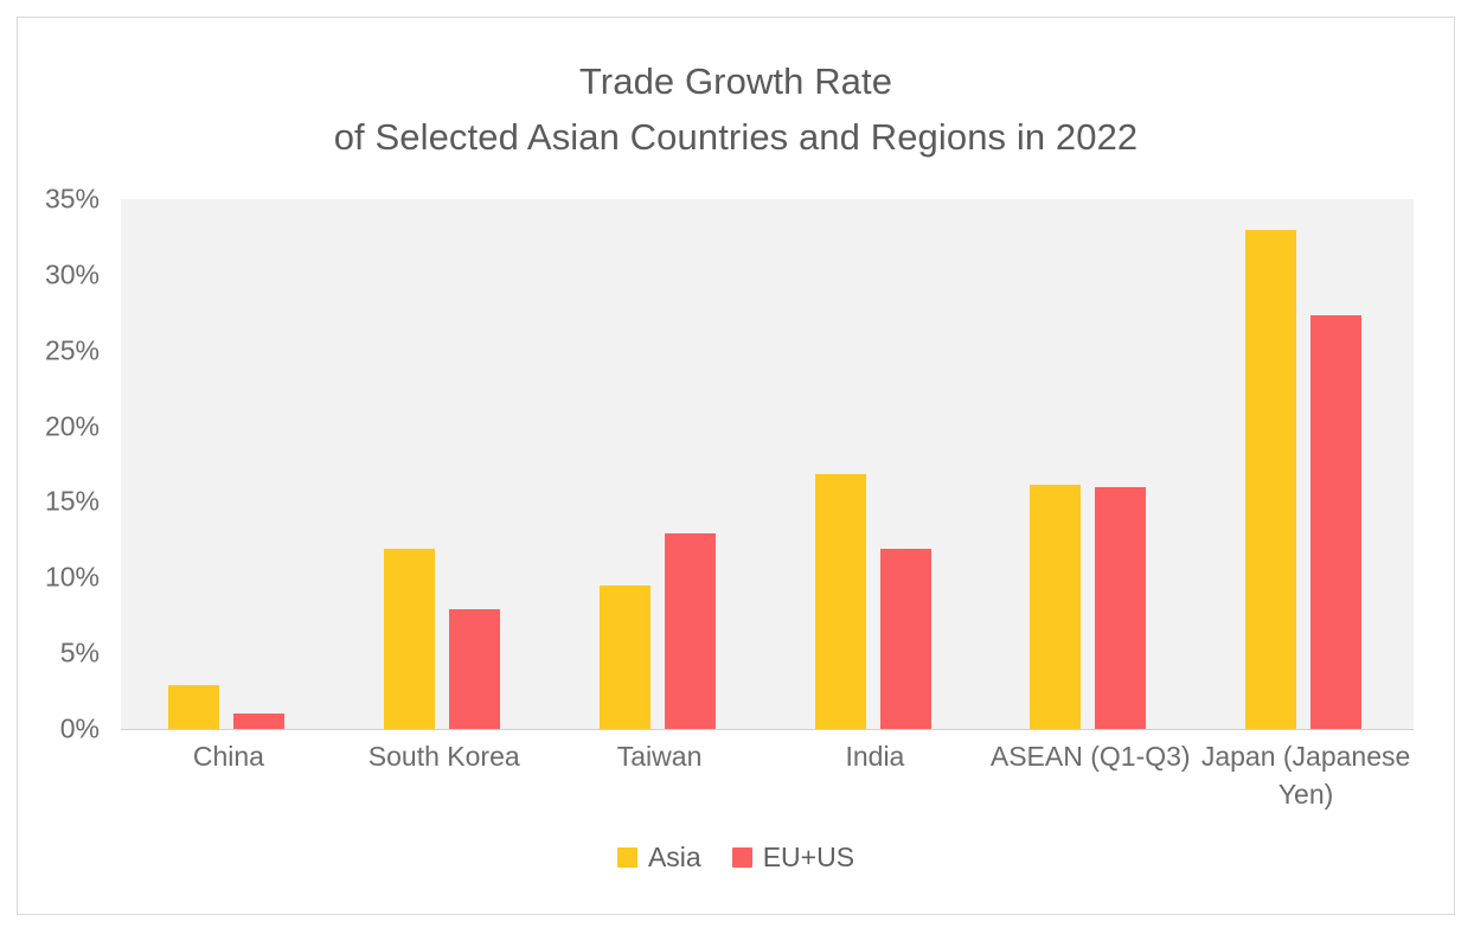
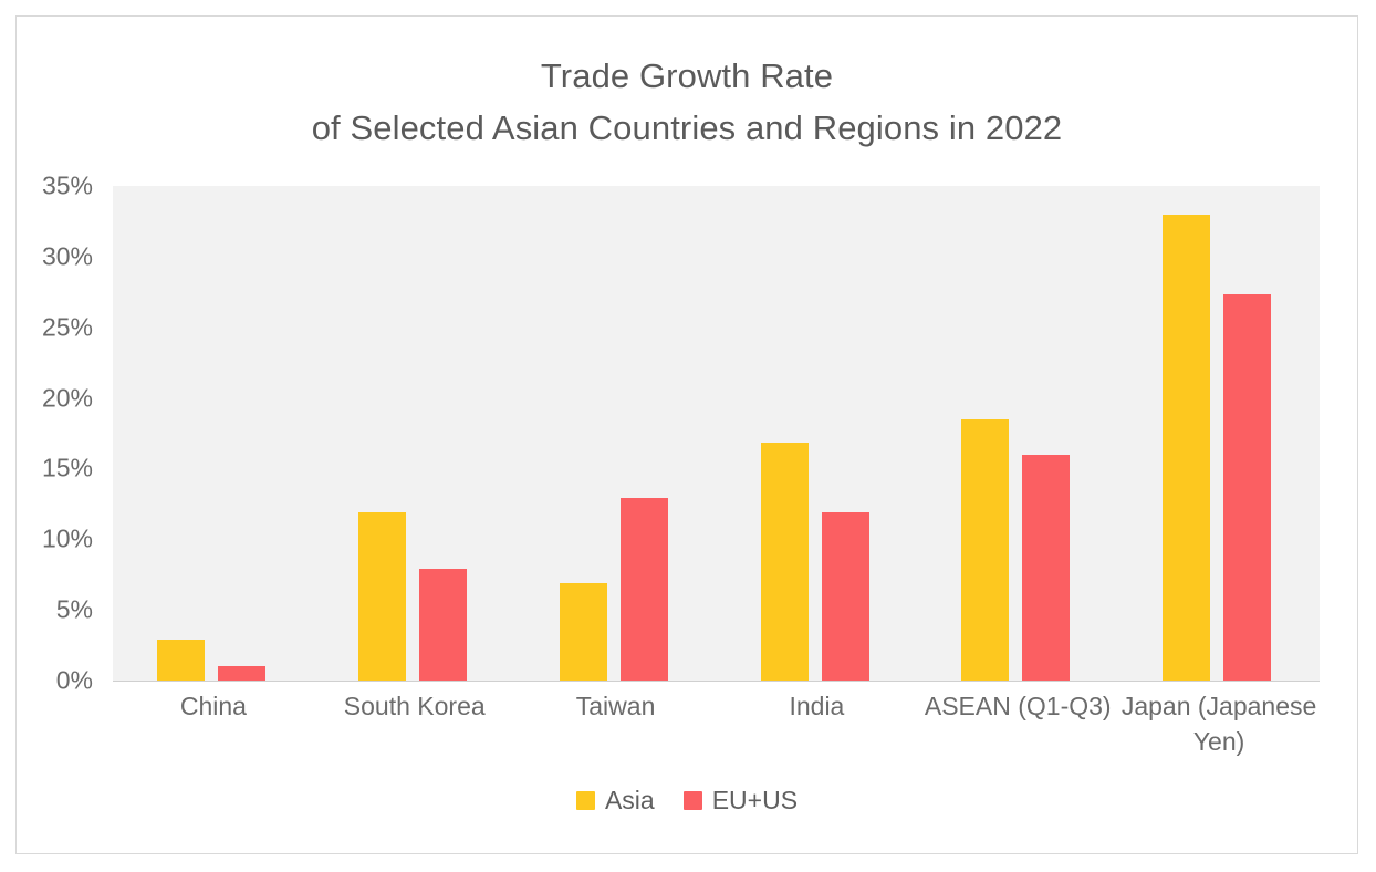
Asia/Taiwan: 9.5% -> 6.9%
Asia/ASEAN (Q1-Q3): 16.1% -> 18.5%
